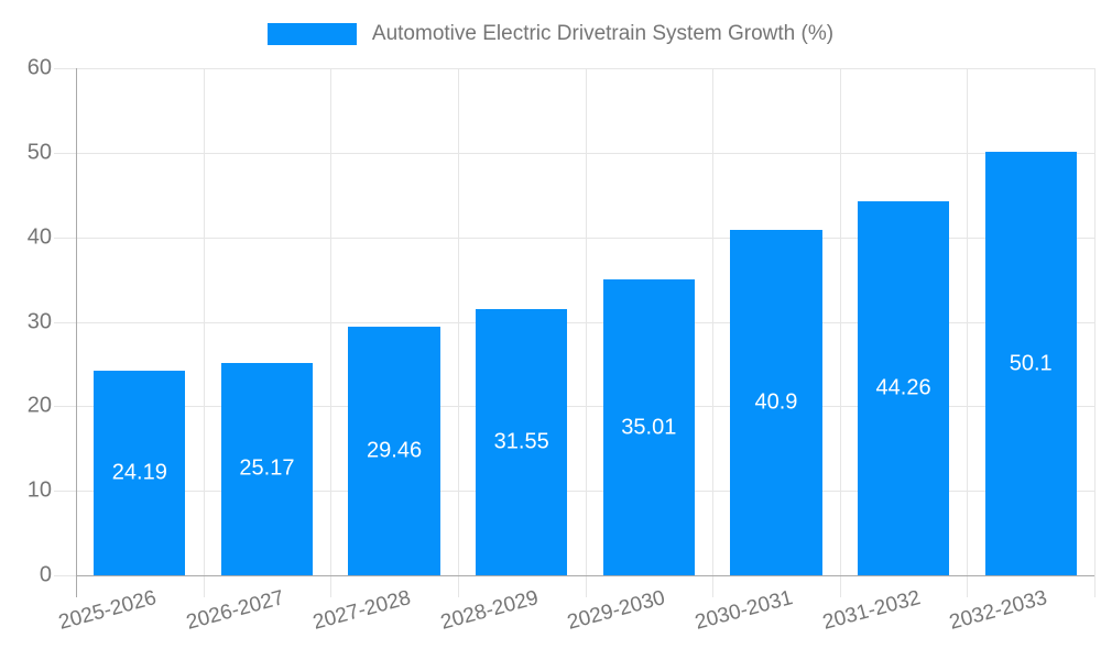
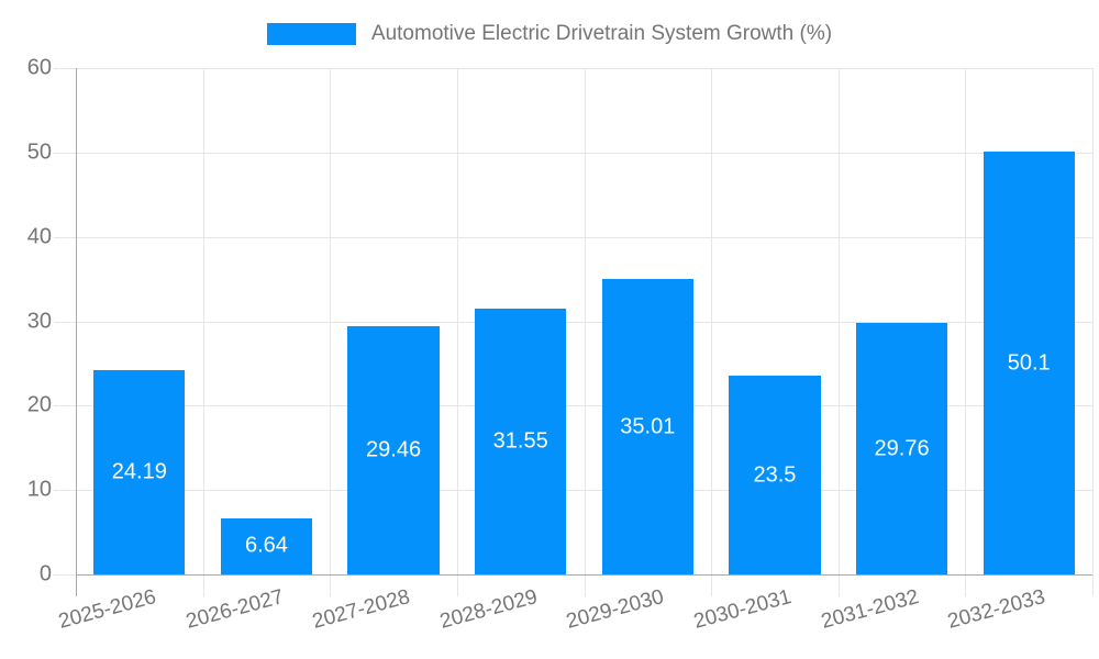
2026-2027: 25.17 -> 6.64
2030-2031: 40.9 -> 23.5
2031-2032: 44.26 -> 29.76
